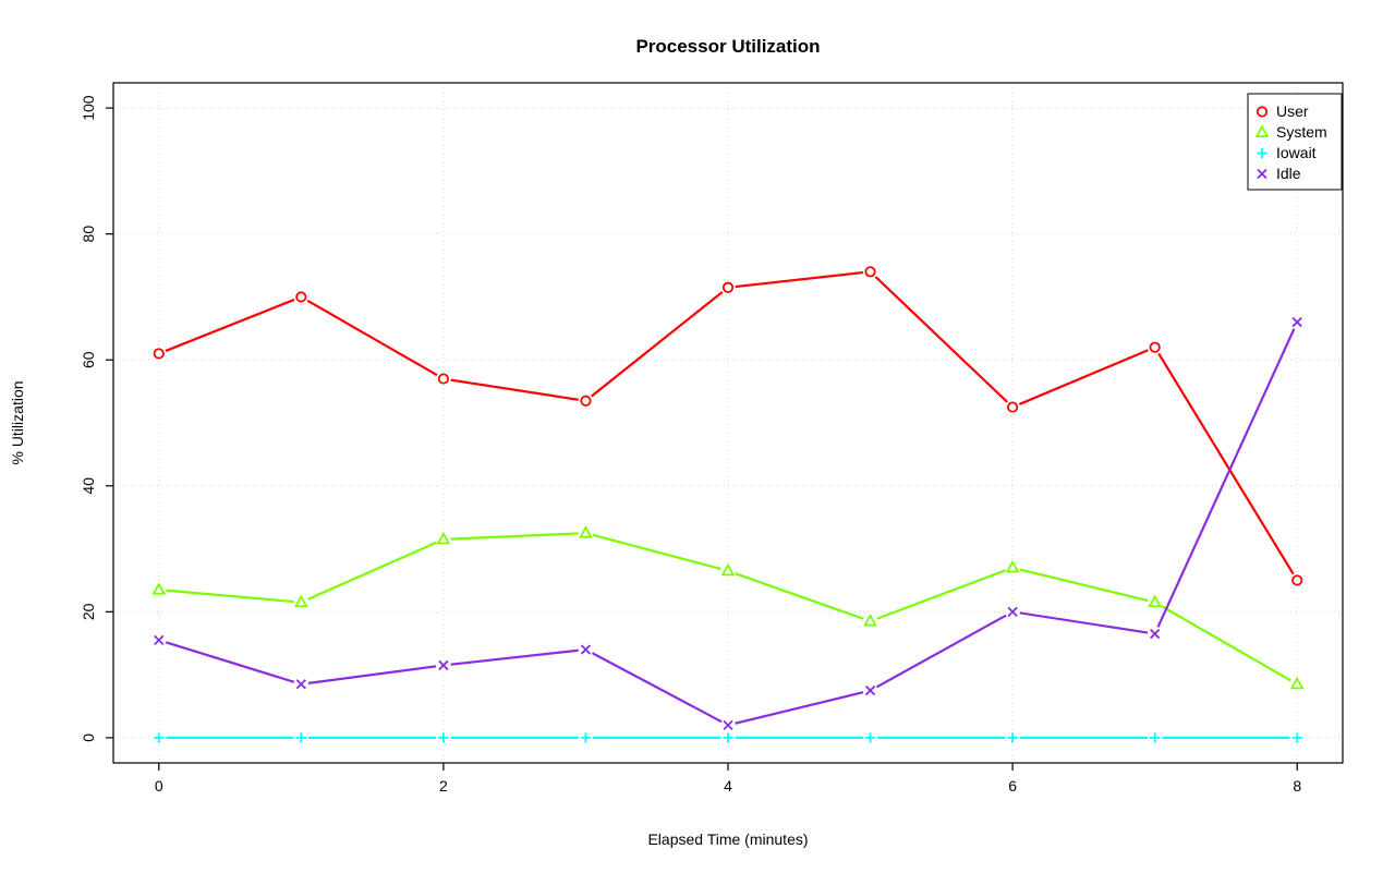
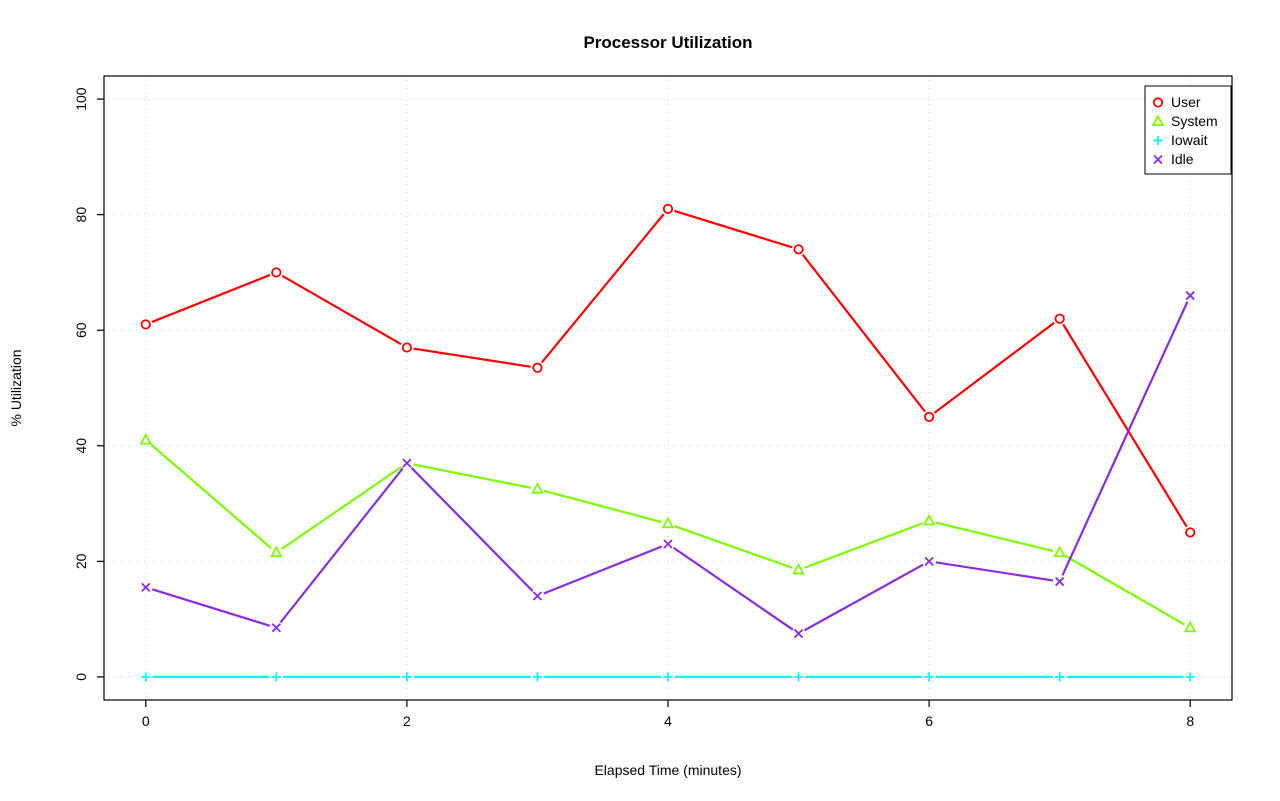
System/0: 24 -> 41
System/2: 32 -> 37
Idle/2: 12 -> 37
User/4: 72 -> 81
Idle/4: 2 -> 23
User/6: 52 -> 45
